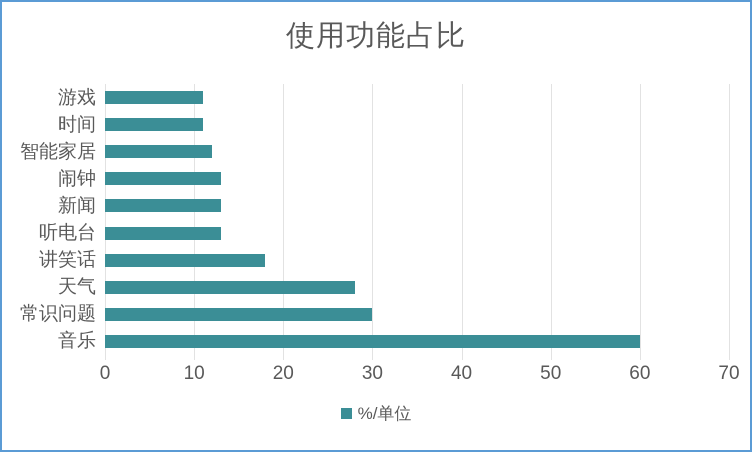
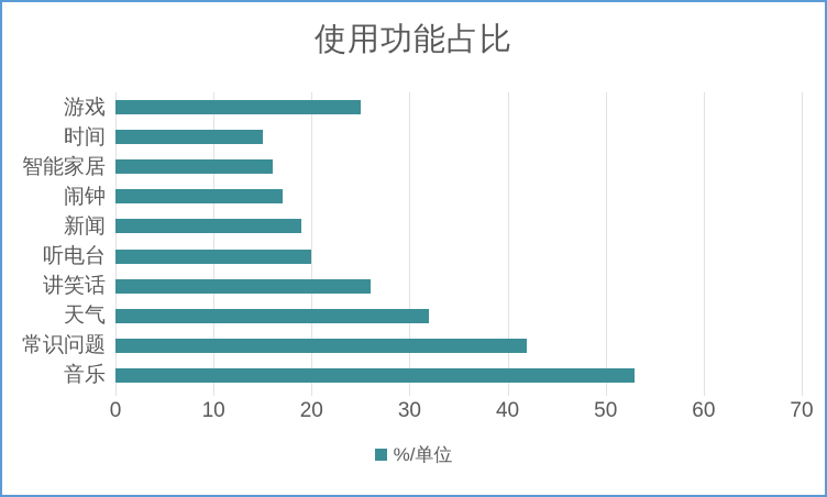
游戏: 11 -> 25
时间: 11 -> 15
智能家居: 12 -> 16
闹钟: 13 -> 17
新闻: 13 -> 19
听电台: 13 -> 20
讲笑话: 18 -> 26
天气: 28 -> 32
常识问题: 30 -> 42
音乐: 60 -> 53
